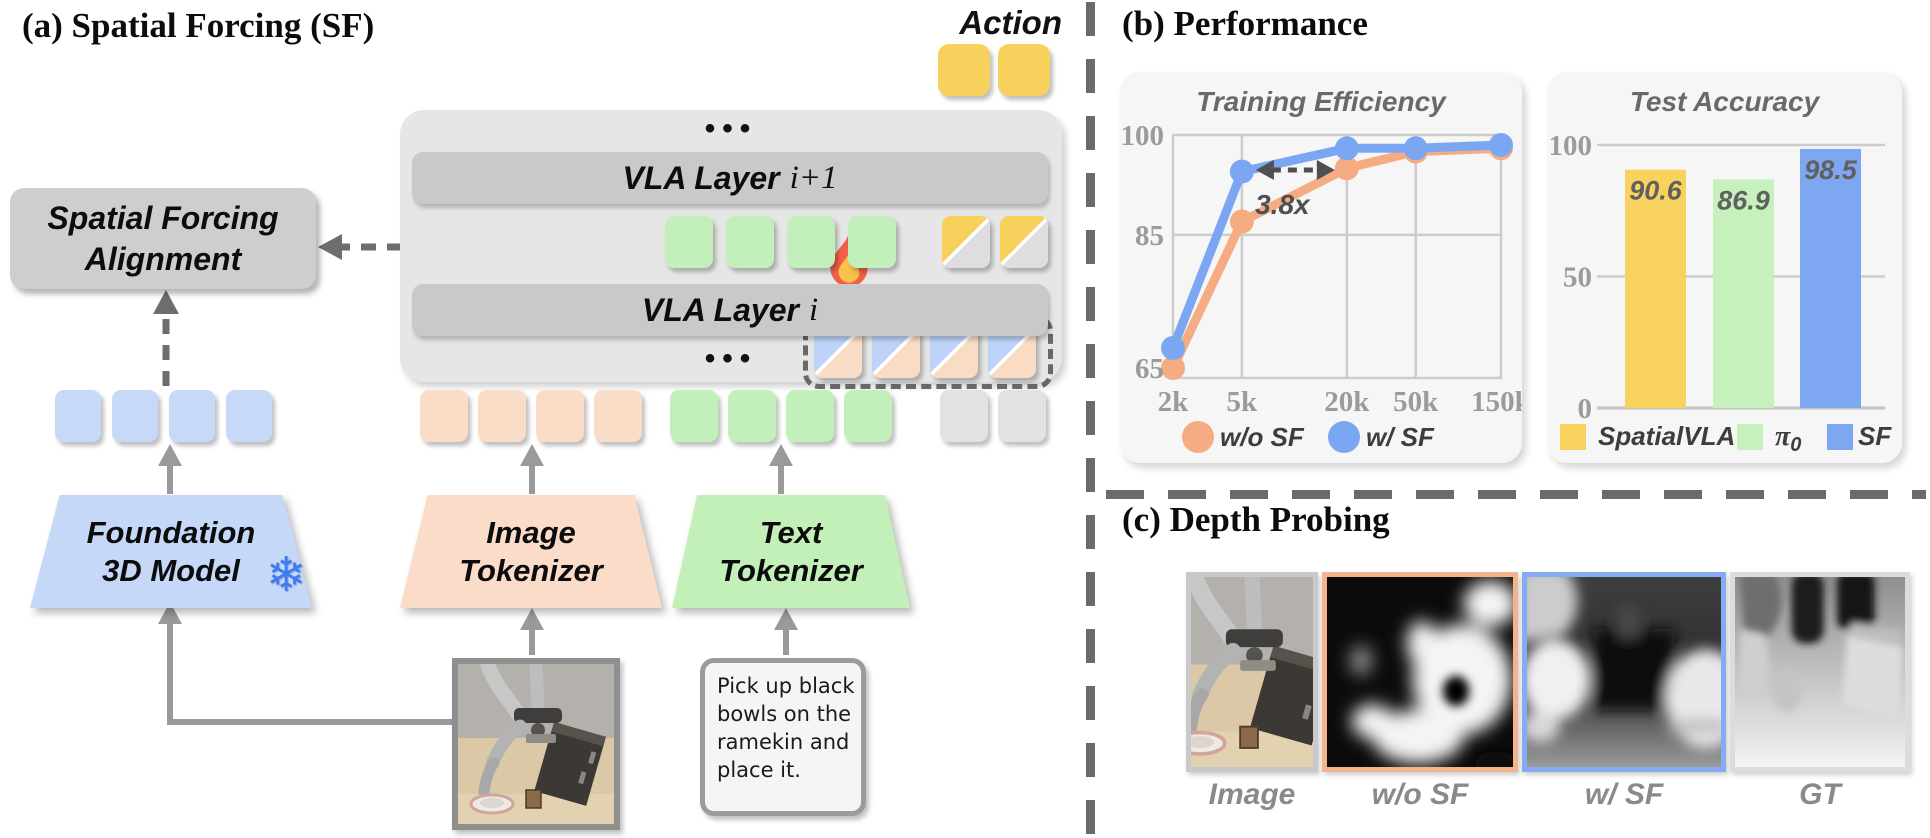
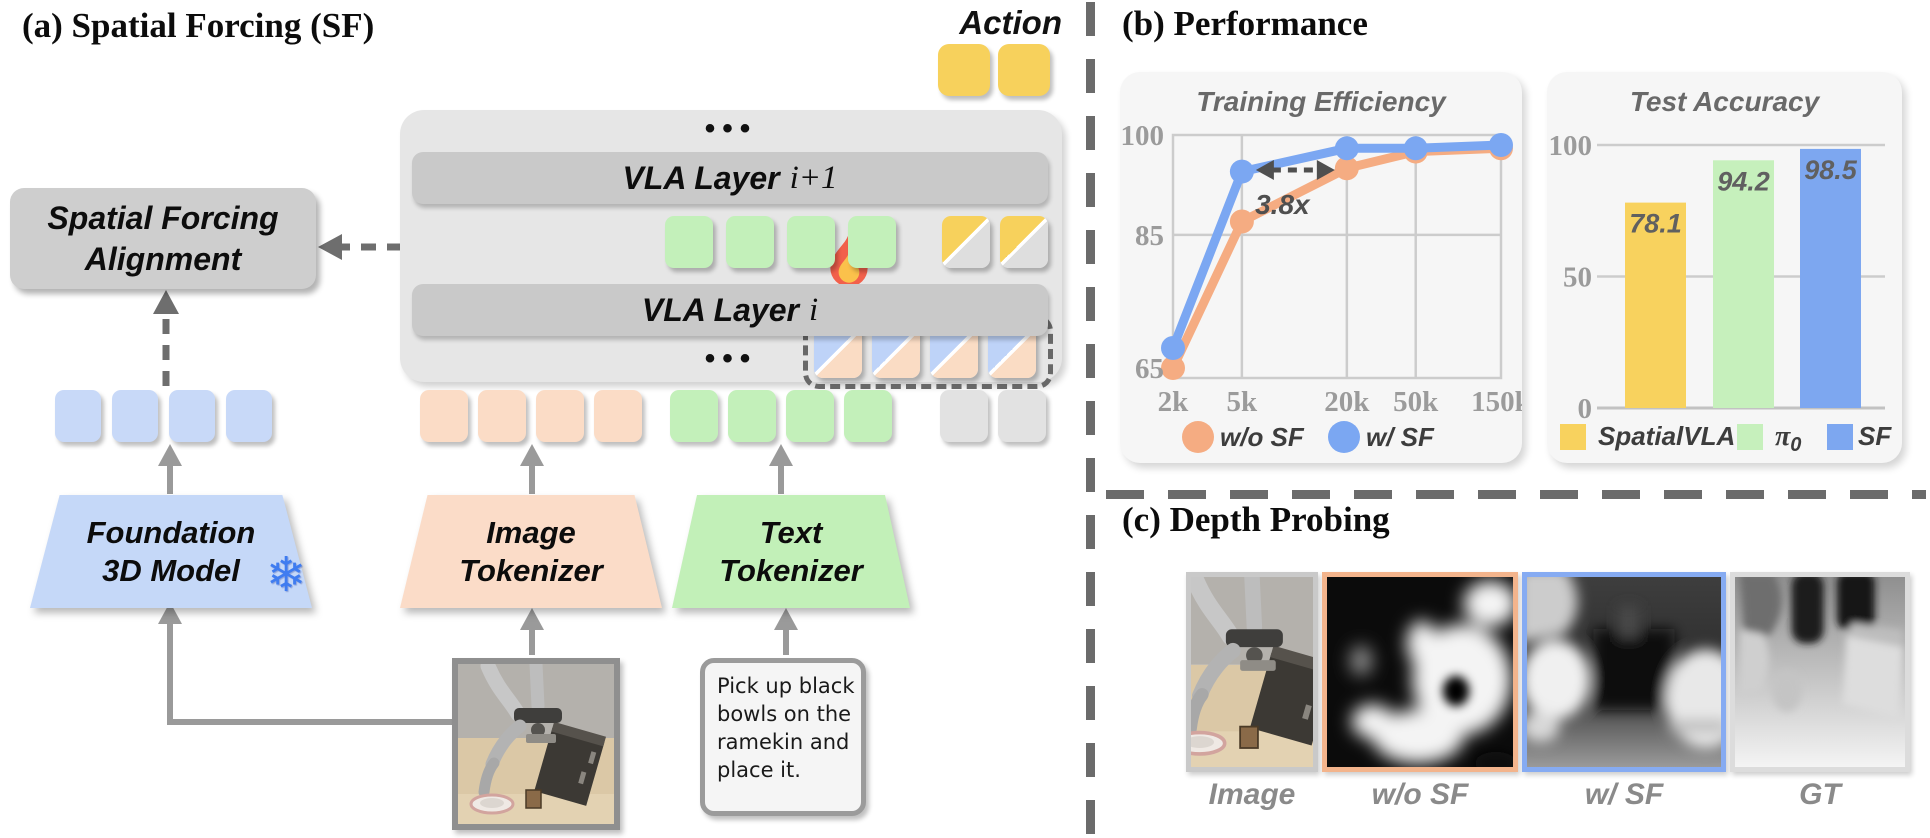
Test Accuracy/SpatialVLA: 90.6 -> 78.1
Test Accuracy/π0: 86.9 -> 94.2
